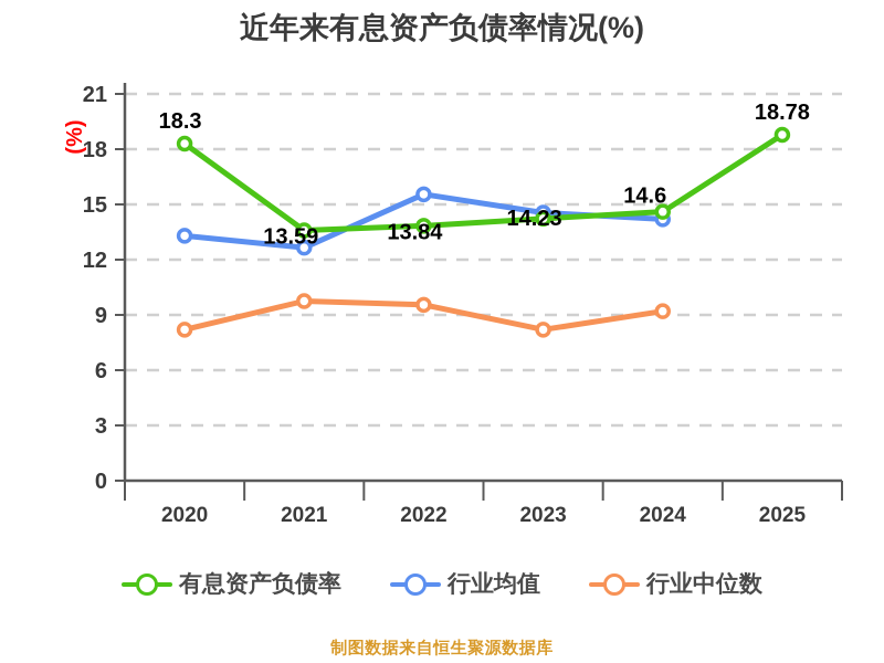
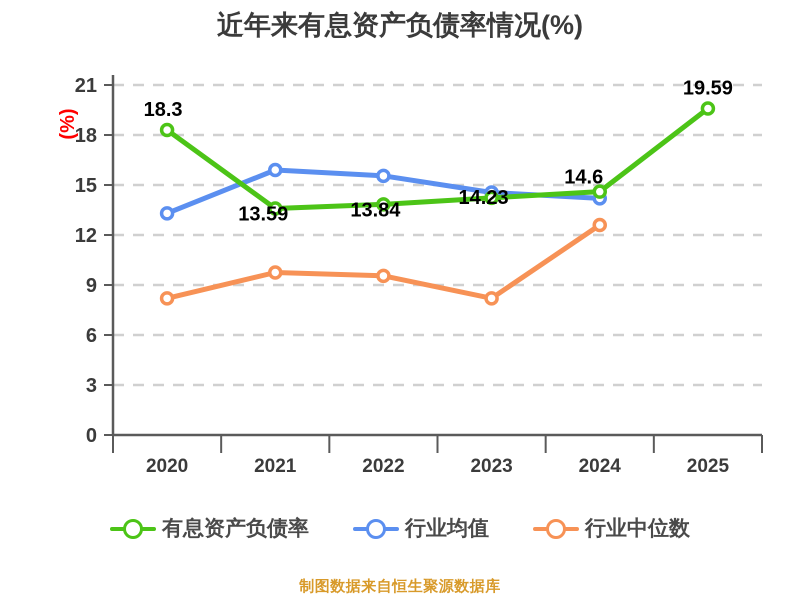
行业均值/2021: 12.7 -> 15.9
行业中位数/2024: 9.2 -> 12.6
有息资产负债率/2025: 18.78 -> 19.59
